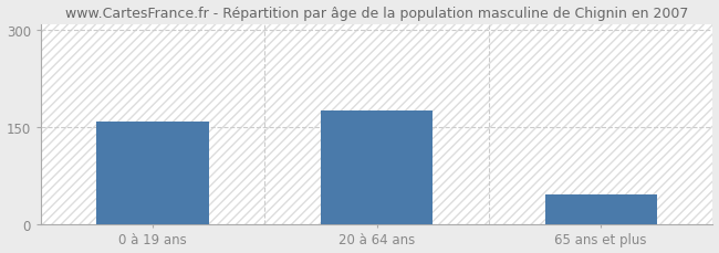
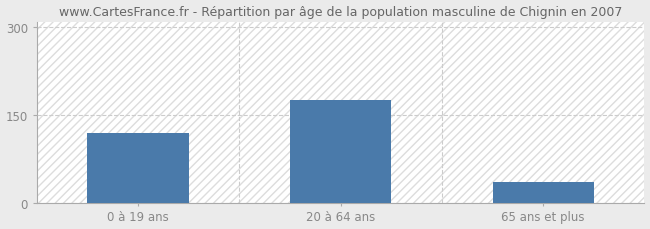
0 à 19 ans: 158 -> 120
65 ans et plus: 46 -> 35
